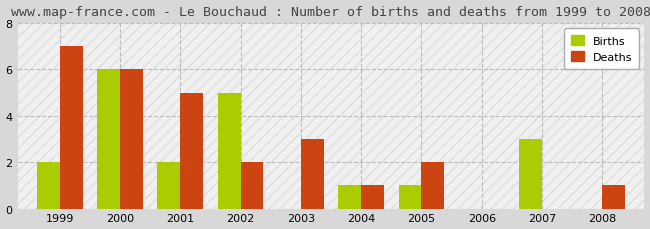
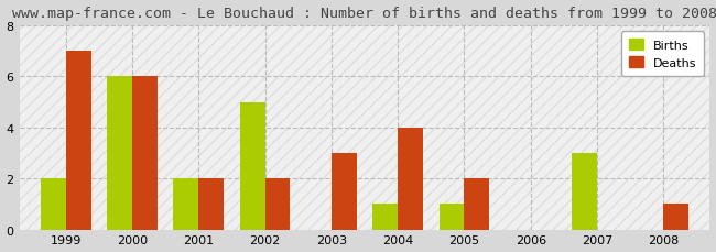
Deaths/2001: 5 -> 2
Deaths/2004: 1 -> 4
